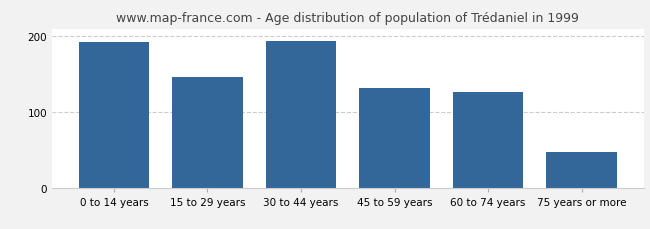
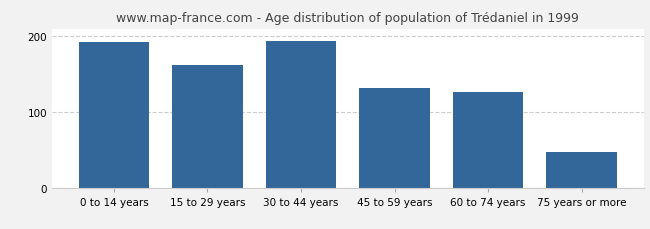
15 to 29 years: 146 -> 162
